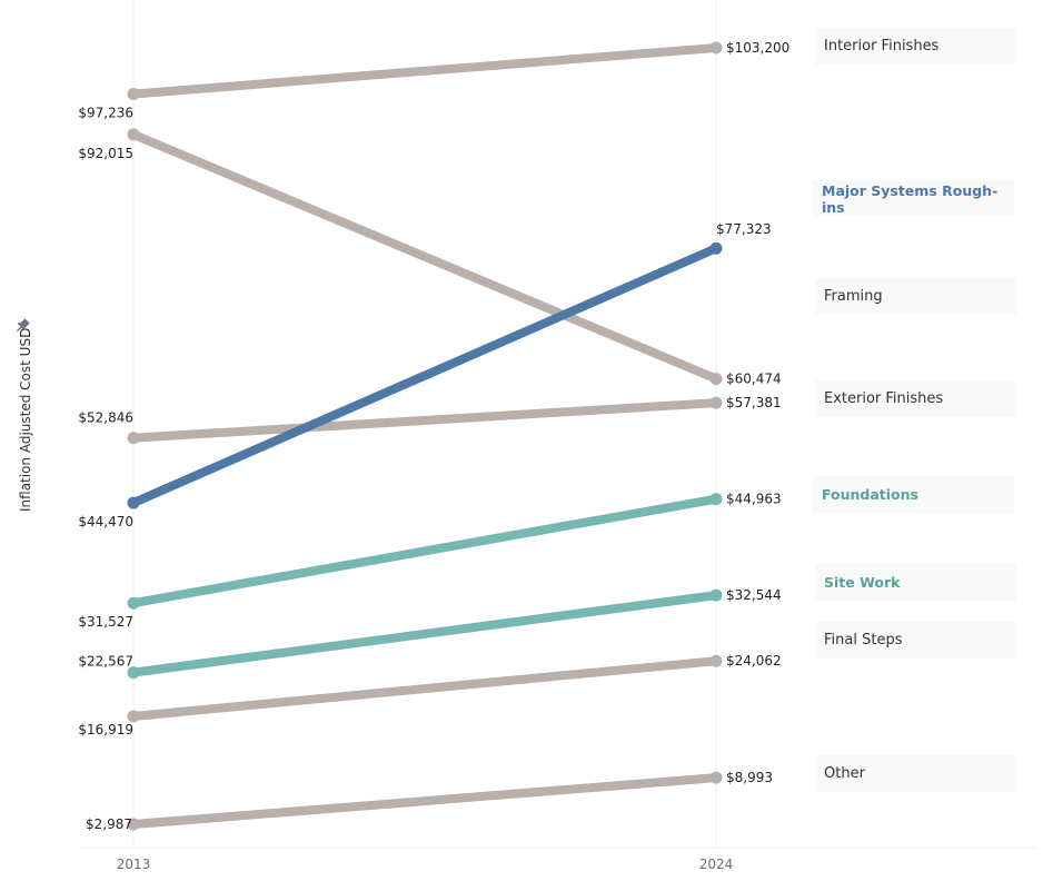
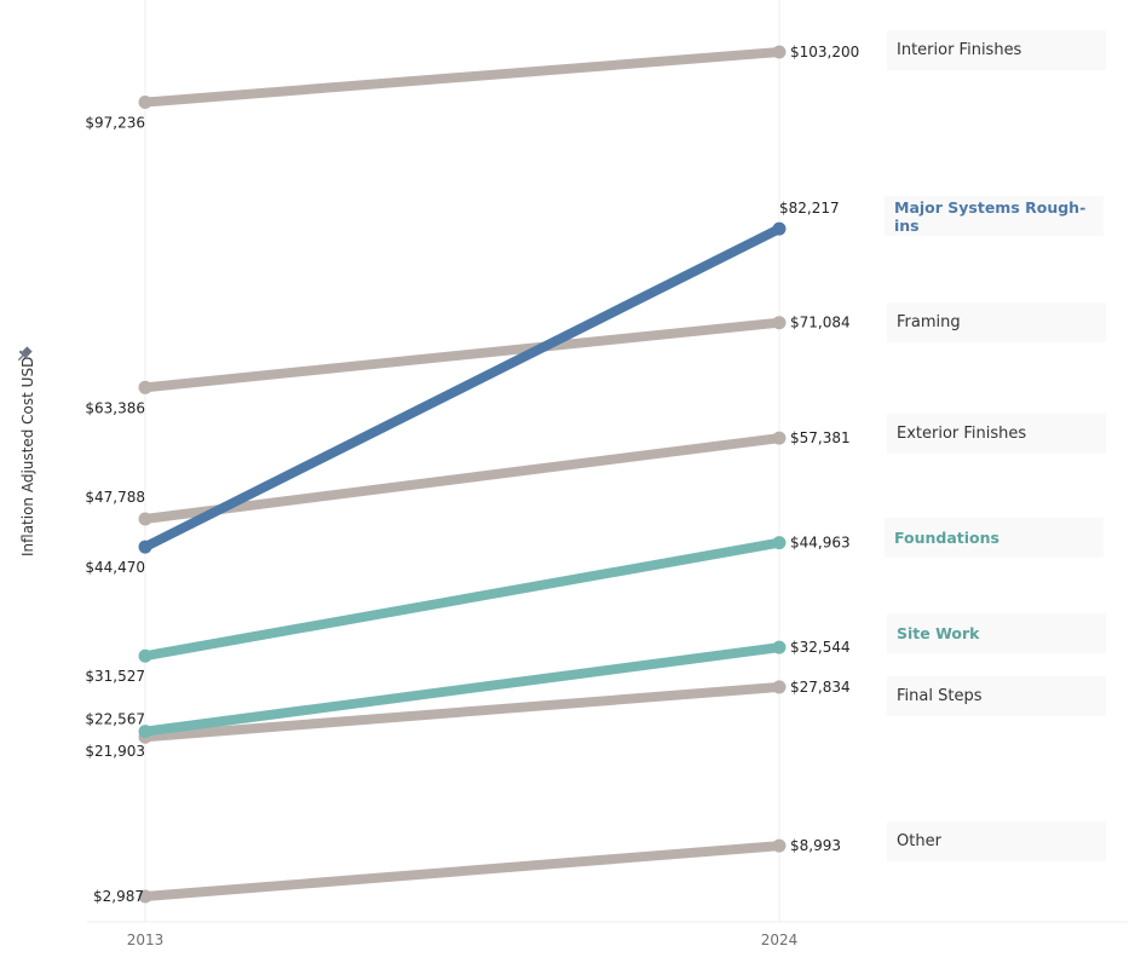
Framing/2013: $92,015 -> $63,386
Exterior Finishes/2013: $52,846 -> $47,788
Final Steps/2013: $16,919 -> $21,903
Major Systems Rough-ins/2024: $77,323 -> $82,217
Framing/2024: $60,474 -> $71,084
Final Steps/2024: $24,062 -> $27,834
